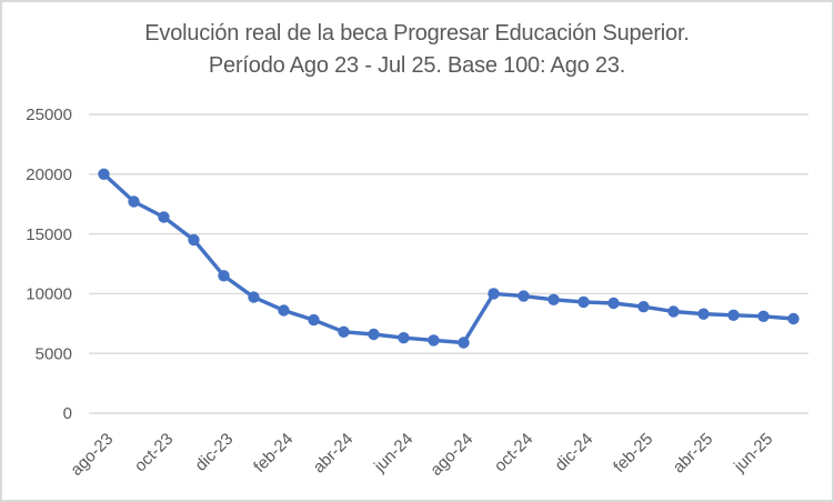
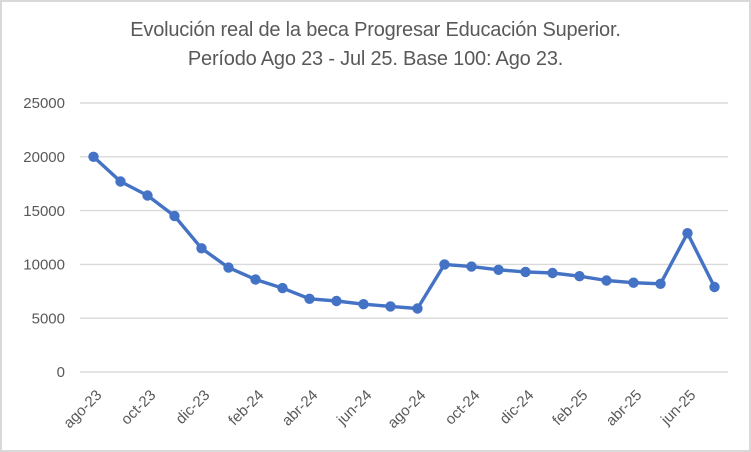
jun-25: 8100 -> 12900
